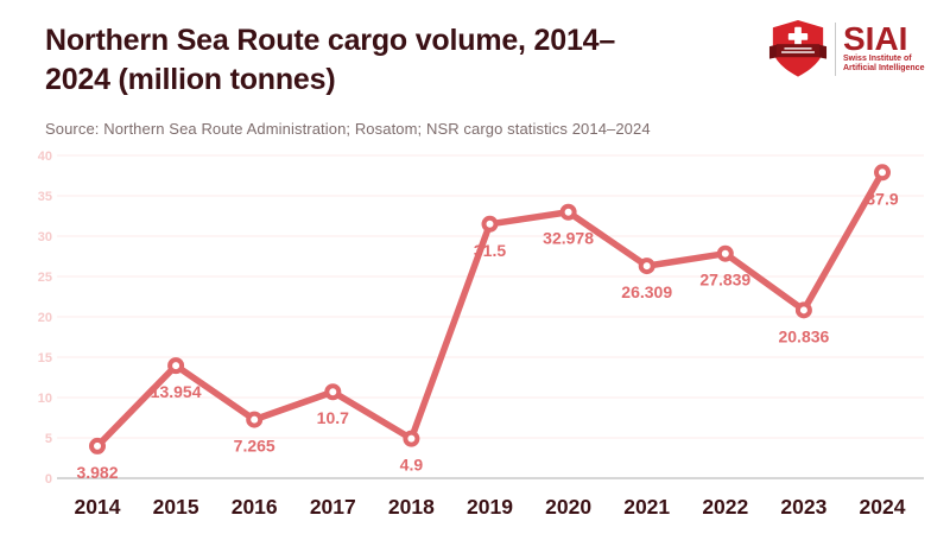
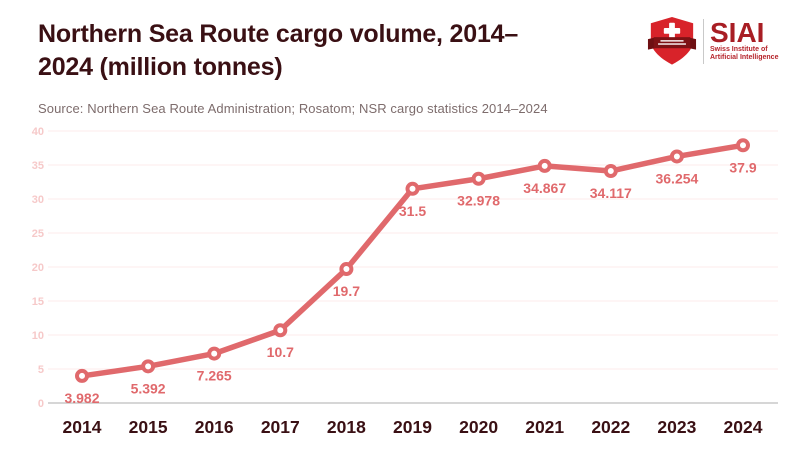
2015: 13.954 -> 5.392
2018: 4.9 -> 19.7
2021: 26.309 -> 34.867
2022: 27.839 -> 34.117
2023: 20.836 -> 36.254
